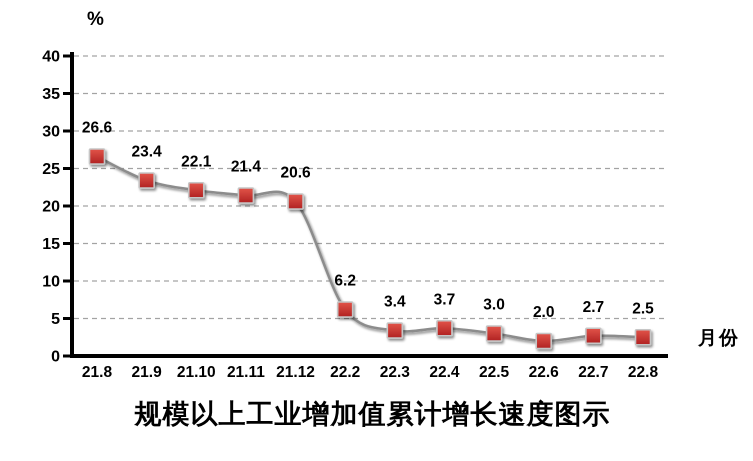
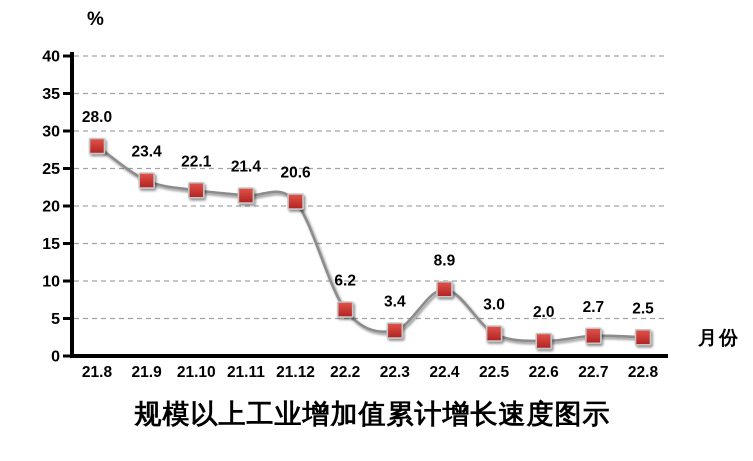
21.8: 26.6 -> 28.0
22.4: 3.7 -> 8.9
